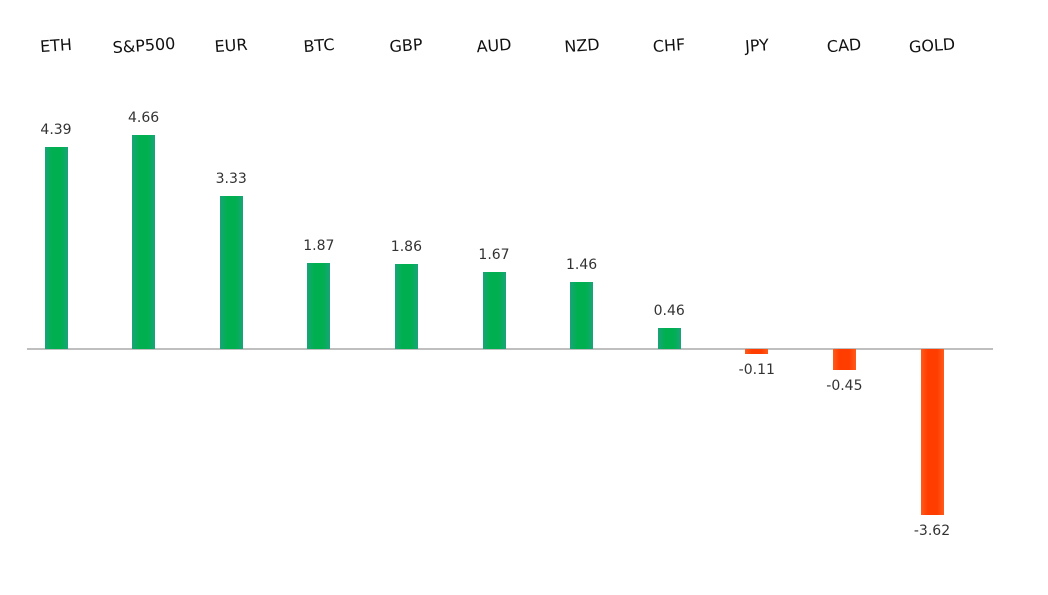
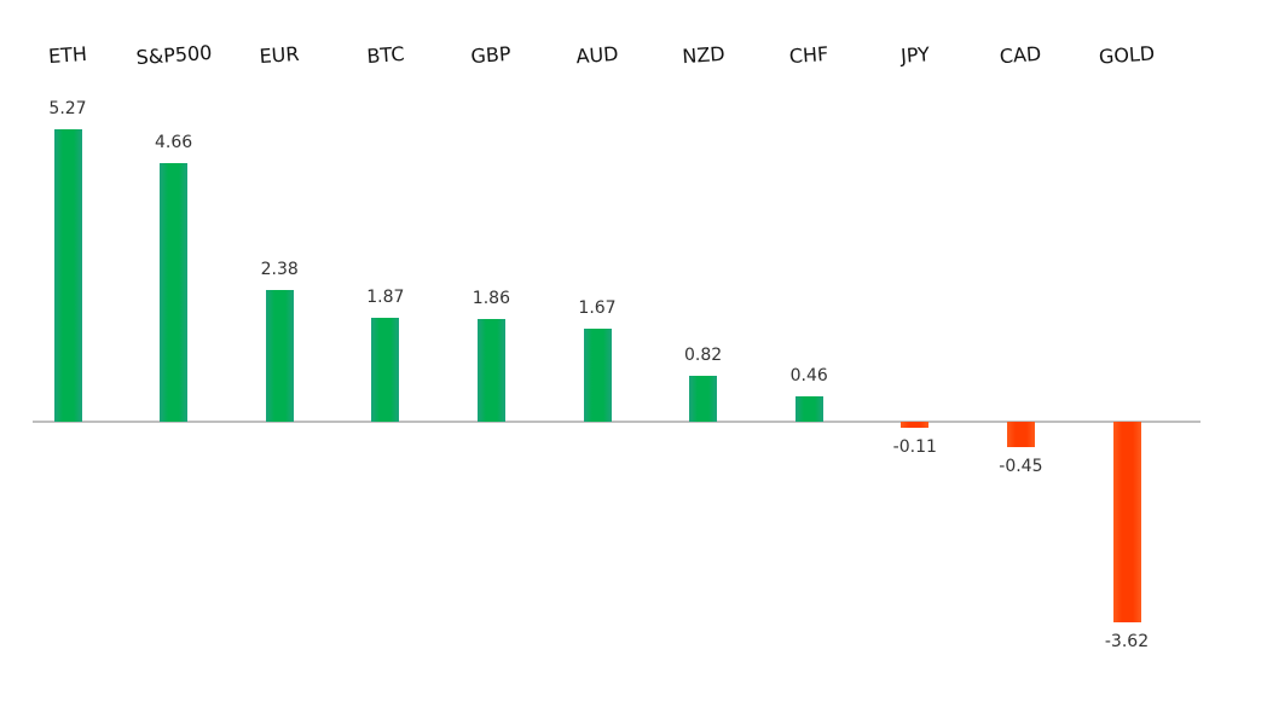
ETH: 4.39 -> 5.27
EUR: 3.33 -> 2.38
NZD: 1.46 -> 0.82
